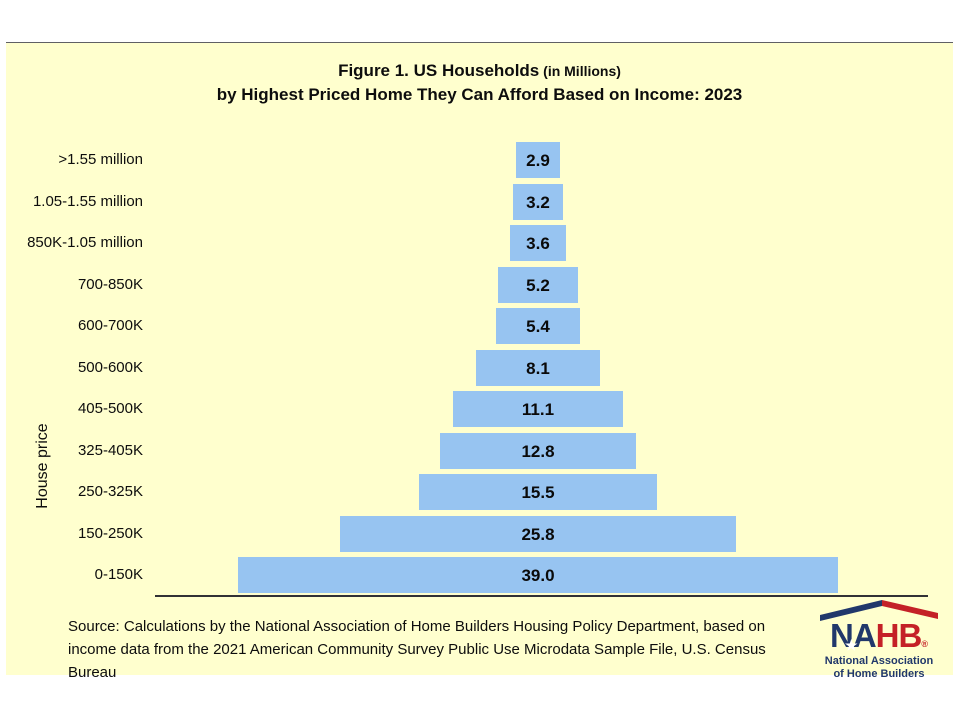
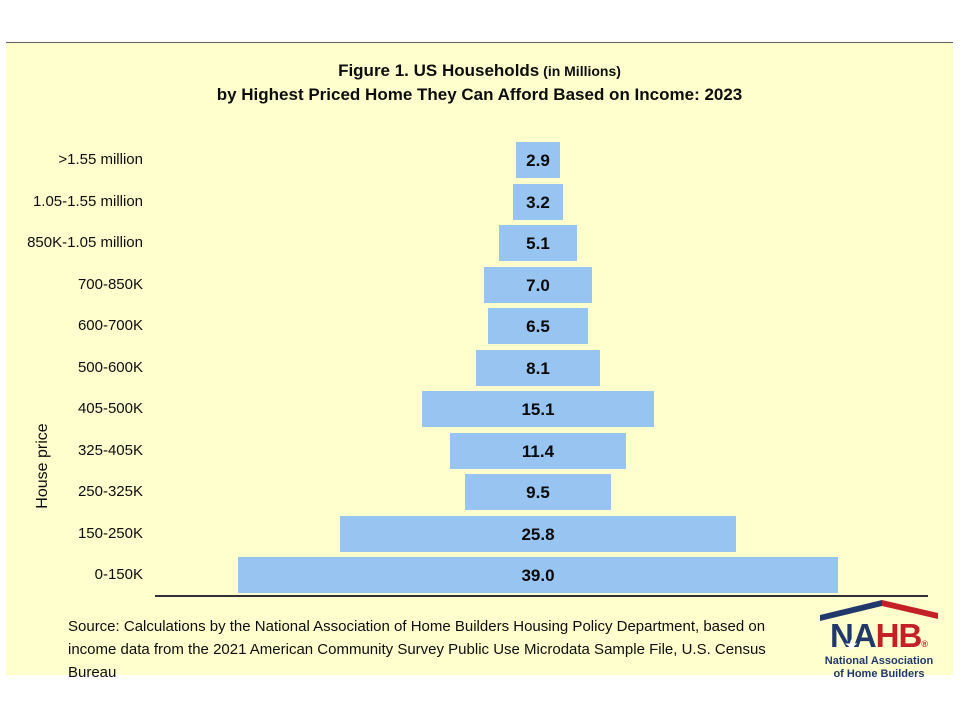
850K-1.05 million: 3.6 -> 5.1
700-850K: 5.2 -> 7.0
600-700K: 5.4 -> 6.5
405-500K: 11.1 -> 15.1
325-405K: 12.8 -> 11.4
250-325K: 15.5 -> 9.5
